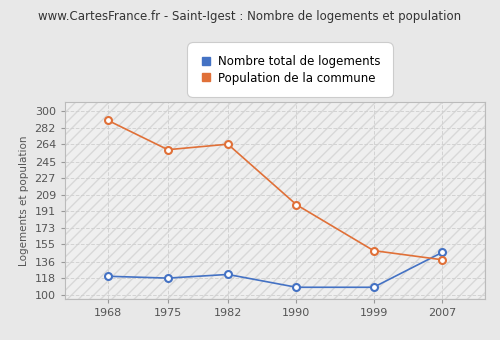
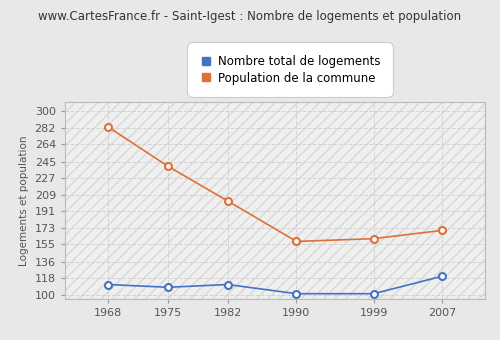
Nombre total de logements/1968: 120 -> 111
Population de la commune/1968: 290 -> 283
Nombre total de logements/1975: 118 -> 108
Population de la commune/1975: 258 -> 240
Nombre total de logements/1982: 122 -> 111
Population de la commune/1982: 264 -> 202
Nombre total de logements/1990: 108 -> 101
Population de la commune/1990: 198 -> 158
Nombre total de logements/1999: 108 -> 101
Population de la commune/1999: 148 -> 161
Nombre total de logements/2007: 146 -> 120
Population de la commune/2007: 138 -> 170
